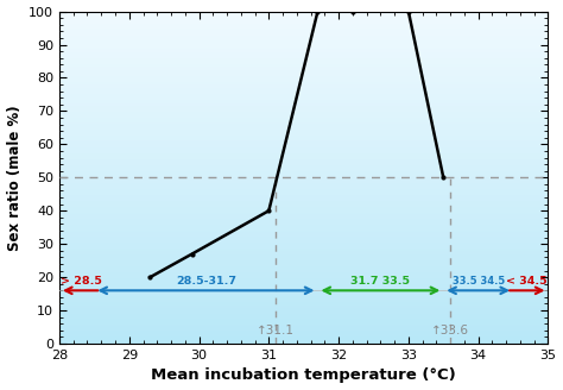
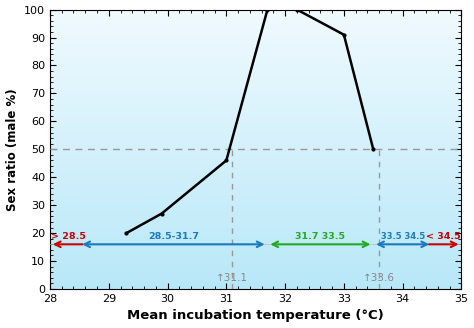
31: 40 -> 46
33: 100 -> 91
